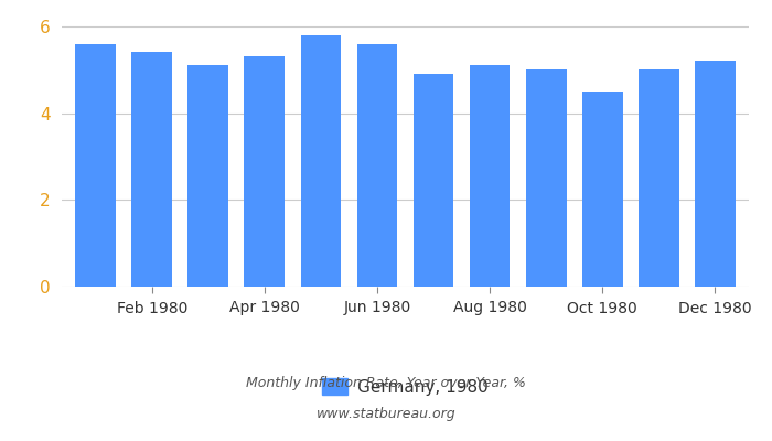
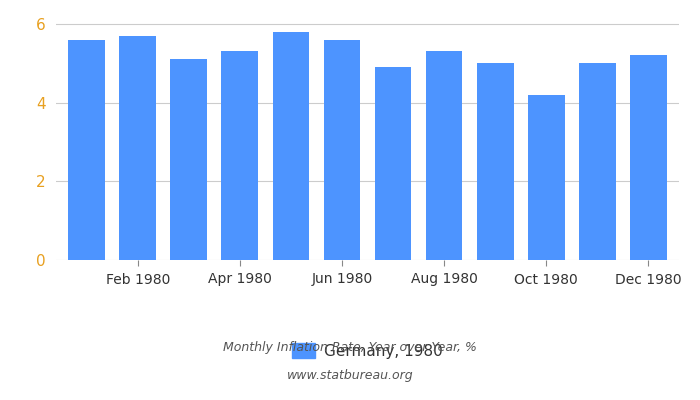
Feb 1980: 5.4 -> 5.7
Aug 1980: 5.1 -> 5.3
Oct 1980: 4.5 -> 4.2
